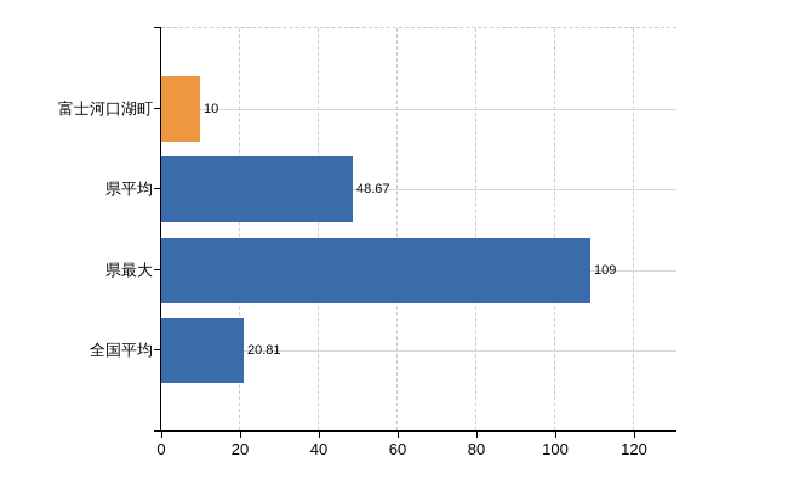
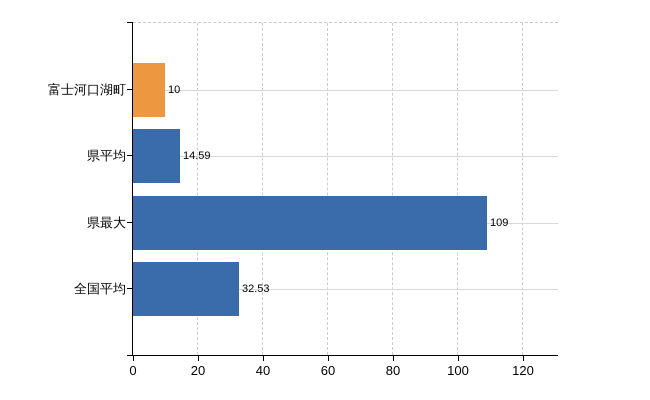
県平均: 48.67 -> 14.59
全国平均: 20.81 -> 32.53
